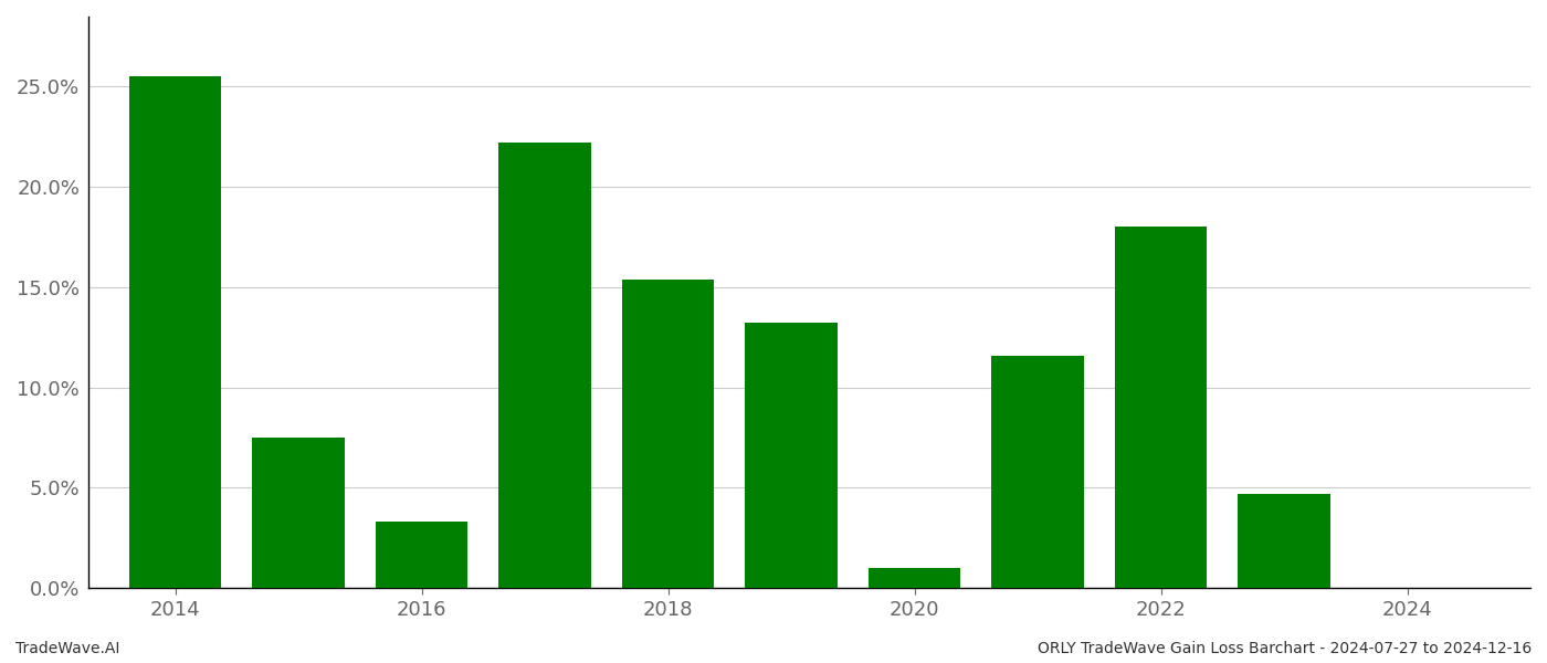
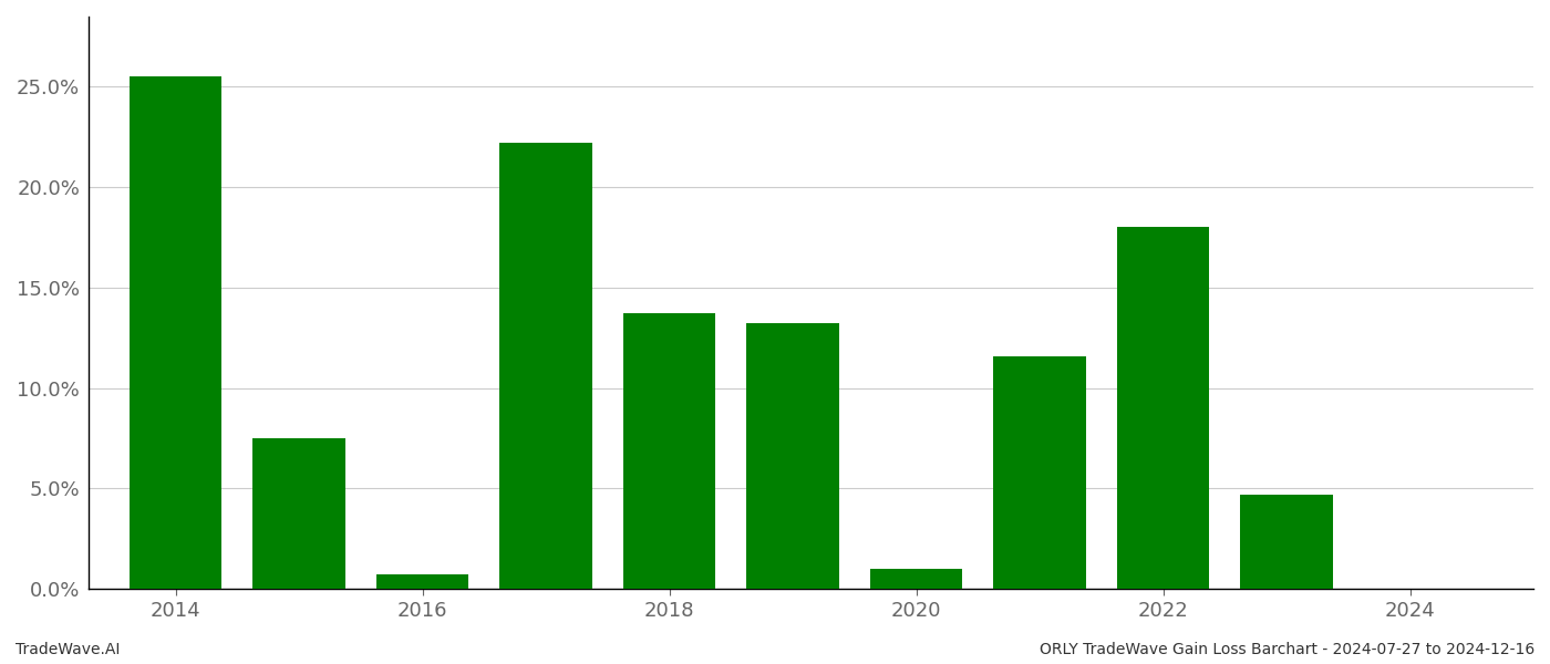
2016: 3.3% -> 0.7%
2018: 15.4% -> 13.7%
